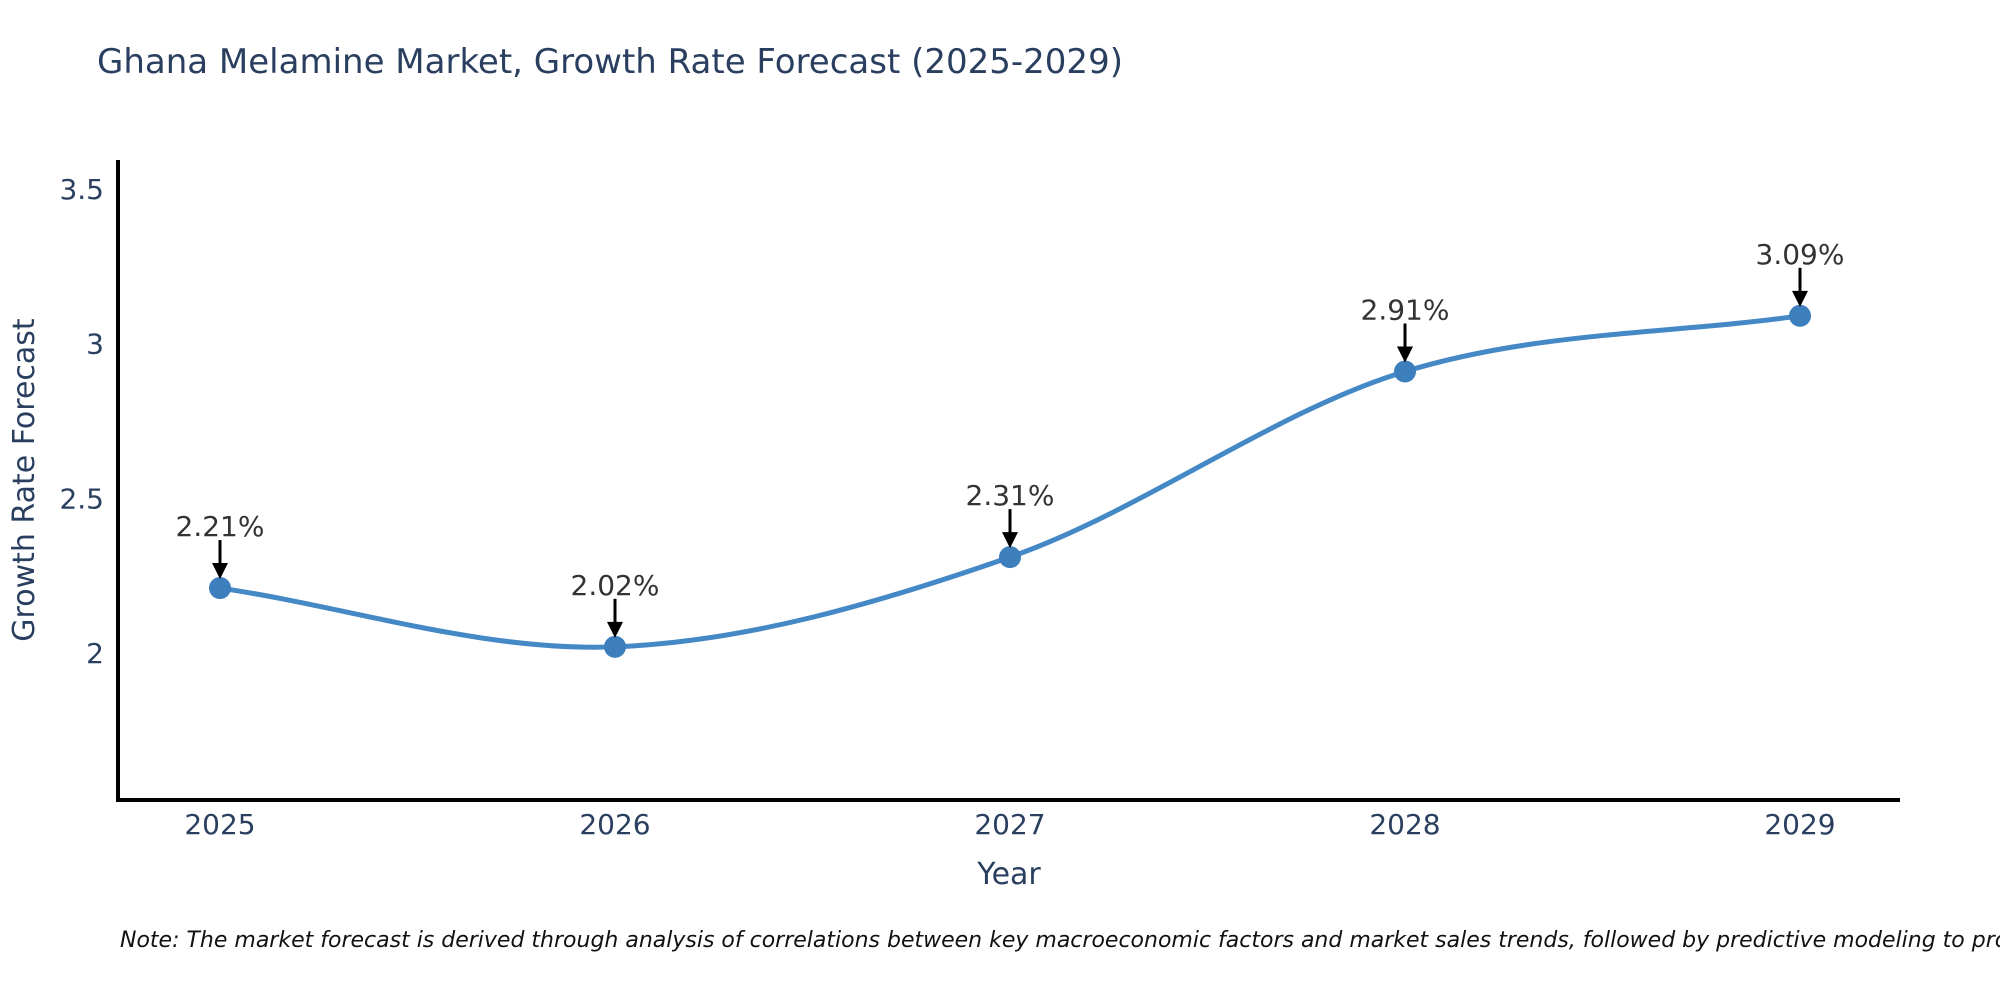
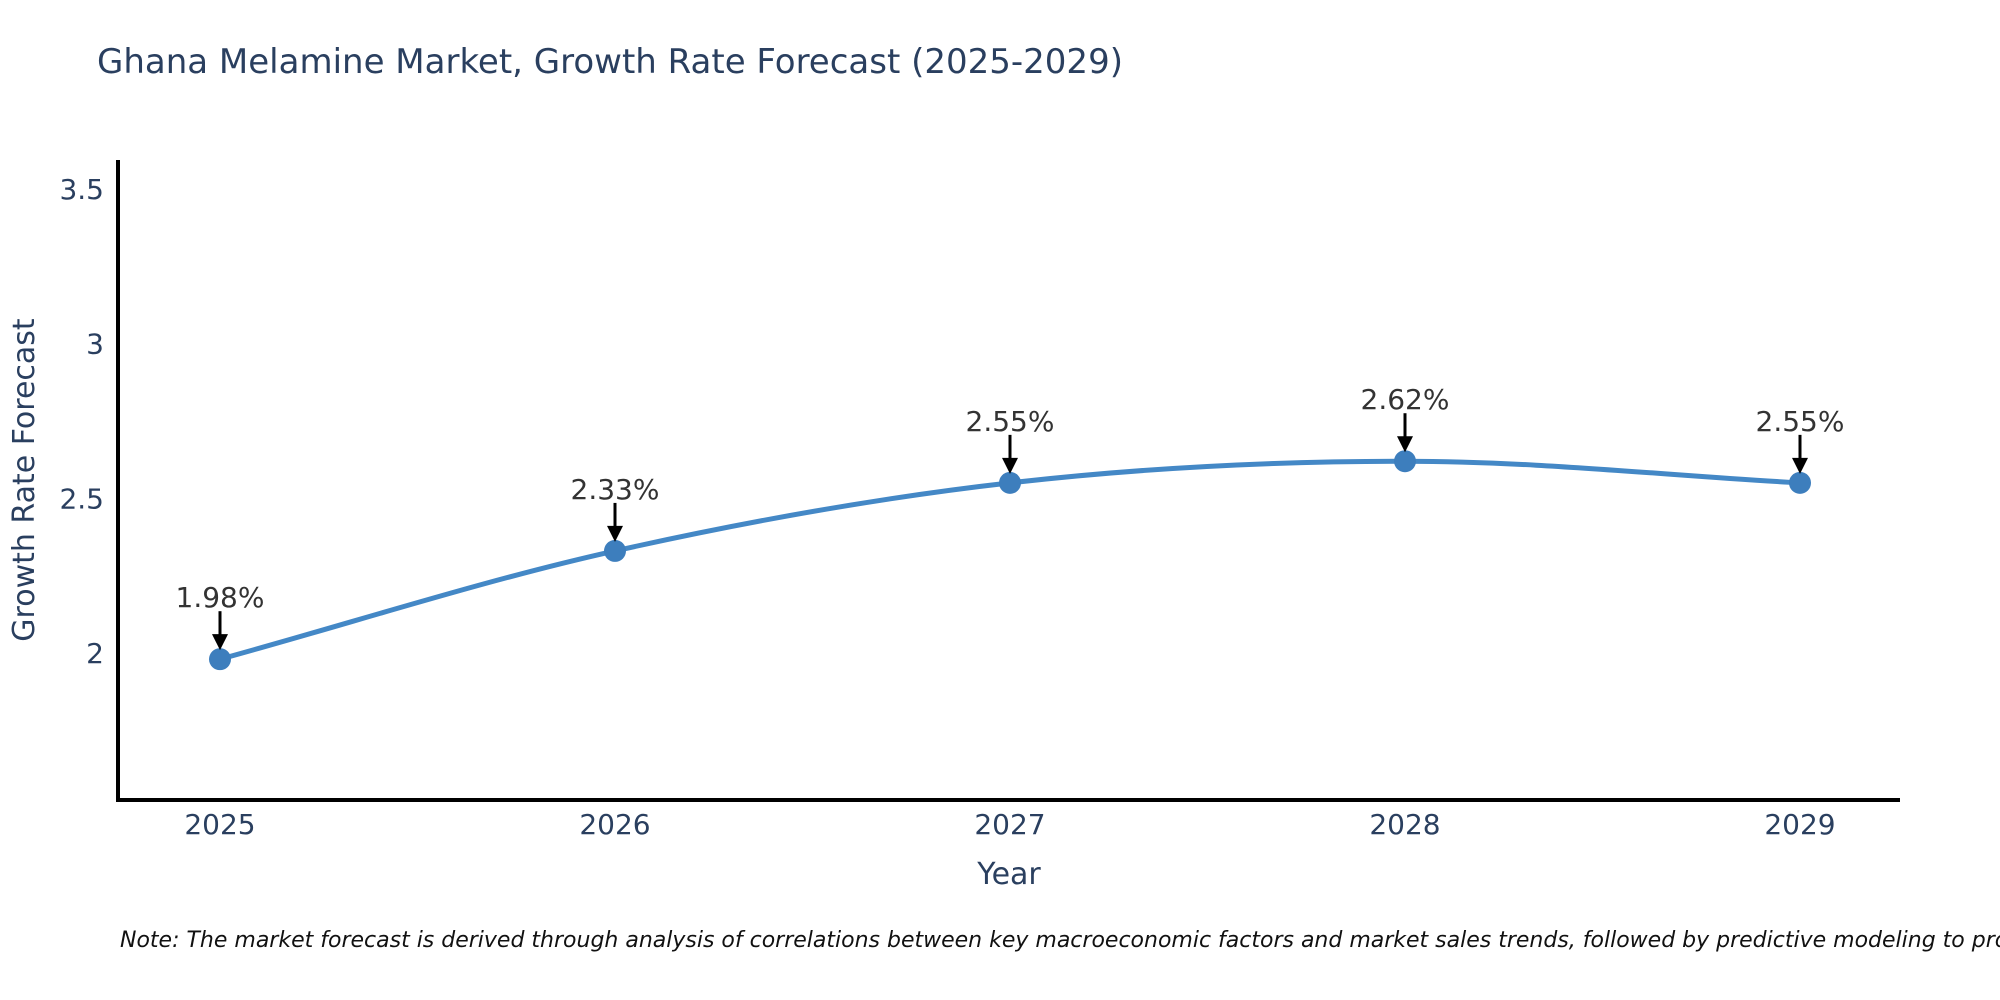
2025: 2.21% -> 1.98%
2026: 2.02% -> 2.33%
2027: 2.31% -> 2.55%
2028: 2.91% -> 2.62%
2029: 3.09% -> 2.55%
